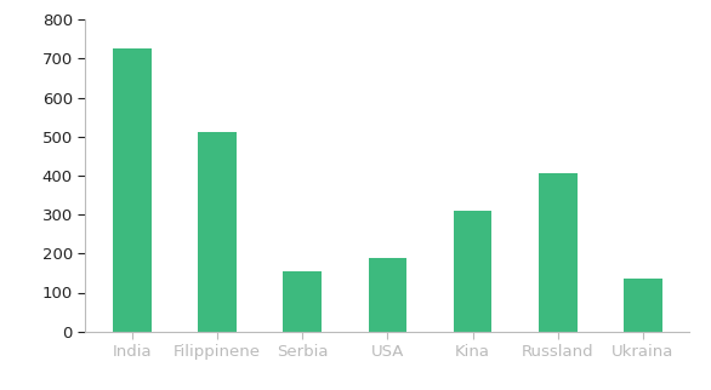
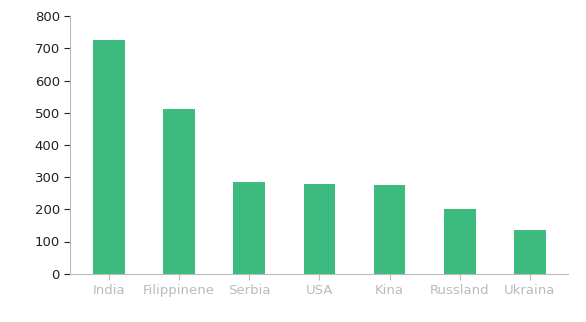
Serbia: 155 -> 285
USA: 190 -> 280
Kina: 310 -> 275
Russland: 405 -> 200
